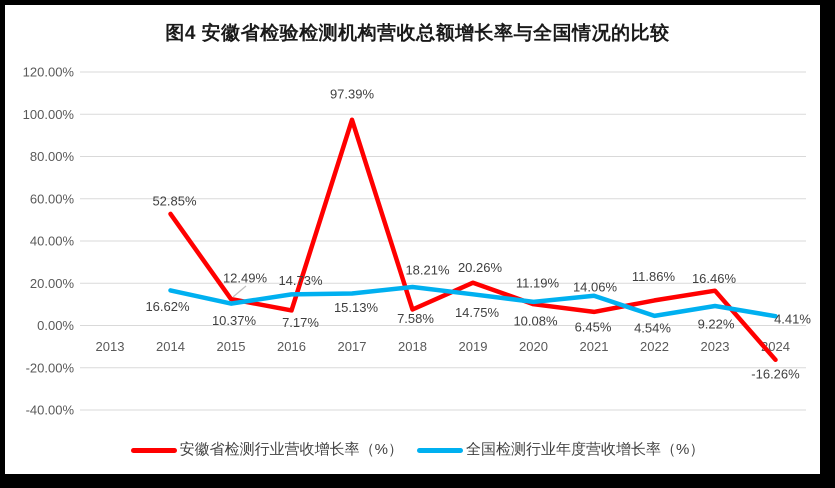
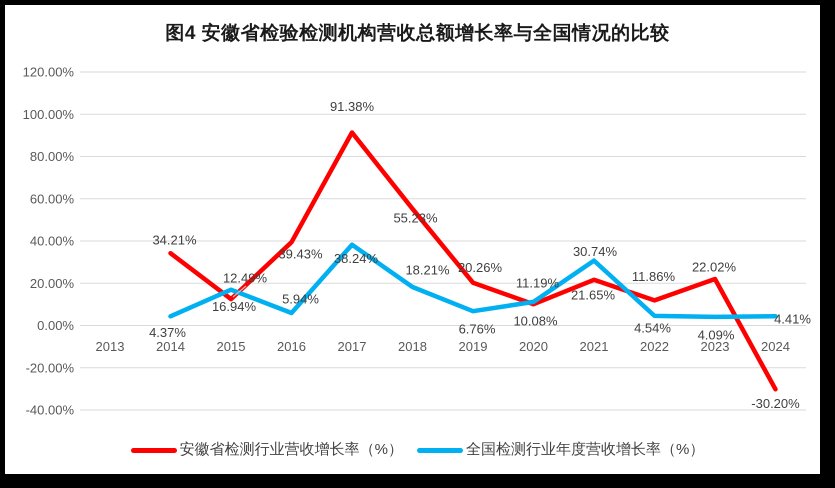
安徽省检测行业营收增长率（%）/2014: 52.85% -> 34.21%
全国检测行业年度营收增长率（%）/2014: 16.62% -> 4.37%
全国检测行业年度营收增长率（%）/2015: 10.37% -> 16.94%
安徽省检测行业营收增长率（%）/2016: 7.17% -> 39.43%
全国检测行业年度营收增长率（%）/2016: 14.73% -> 5.94%
安徽省检测行业营收增长率（%）/2017: 97.39% -> 91.38%
全国检测行业年度营收增长率（%）/2017: 15.13% -> 38.24%
安徽省检测行业营收增长率（%）/2018: 7.58% -> 55.23%
全国检测行业年度营收增长率（%）/2019: 14.75% -> 6.76%
安徽省检测行业营收增长率（%）/2021: 6.45% -> 21.65%
全国检测行业年度营收增长率（%）/2021: 14.06% -> 30.74%
安徽省检测行业营收增长率（%）/2023: 16.46% -> 22.02%
全国检测行业年度营收增长率（%）/2023: 9.22% -> 4.09%
安徽省检测行业营收增长率（%）/2024: -16.26% -> -30.20%
